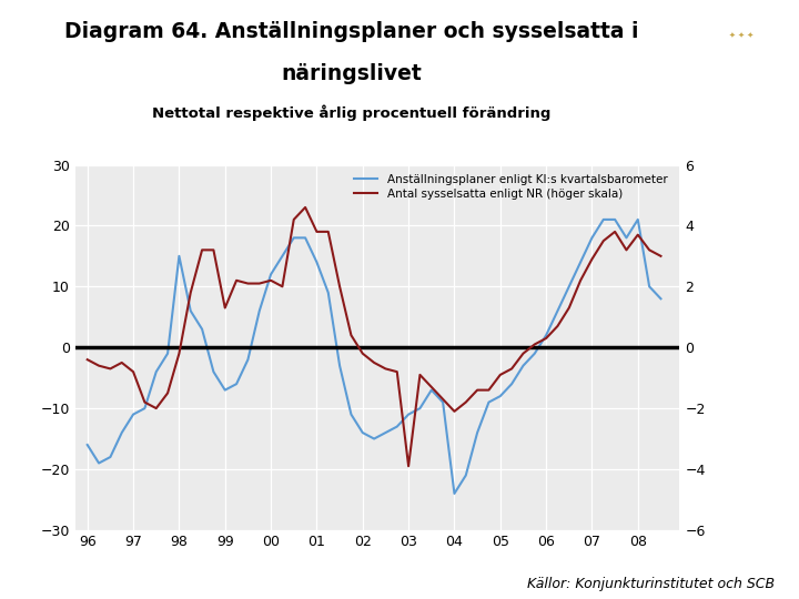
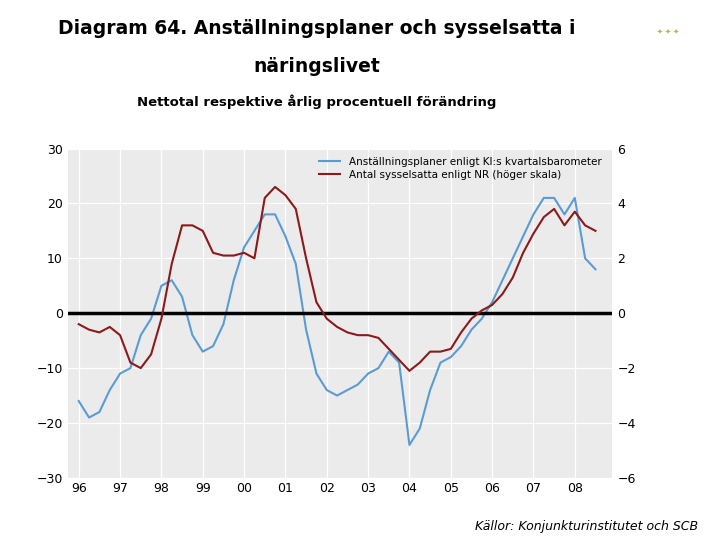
Anställningsplaner enligt KI:s kvartalsbarometer/98: 15 -> 5
Antal sysselsatta enligt NR (höger skala)/99: 1.3 -> 3.0
Antal sysselsatta enligt NR (höger skala)/01: 3.8 -> 4.3
Antal sysselsatta enligt NR (höger skala)/03: -3.9 -> -0.8
Antal sysselsatta enligt NR (höger skala)/05: -0.9 -> -1.3
